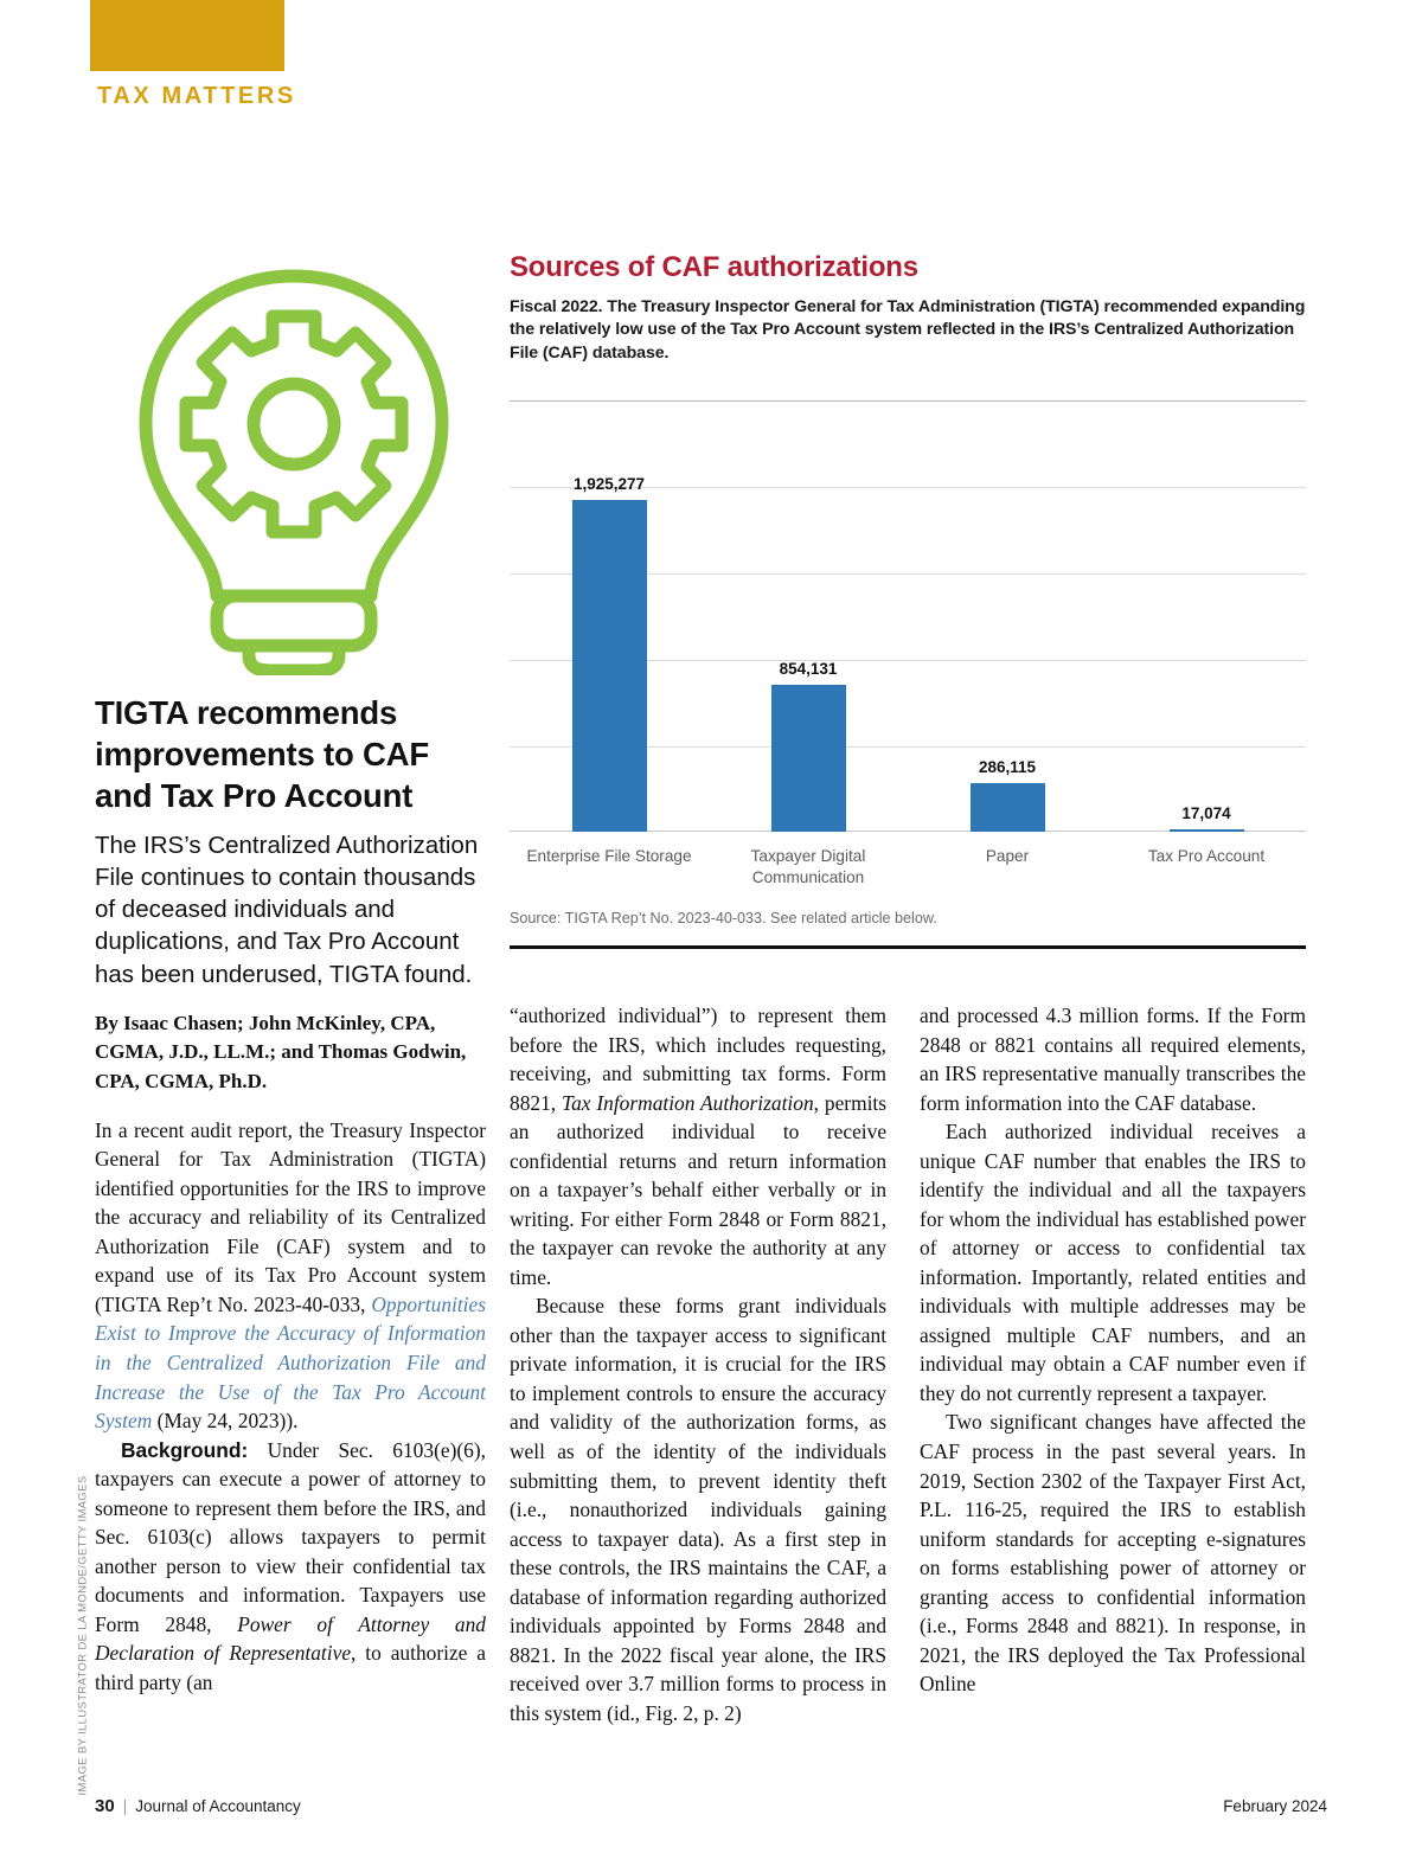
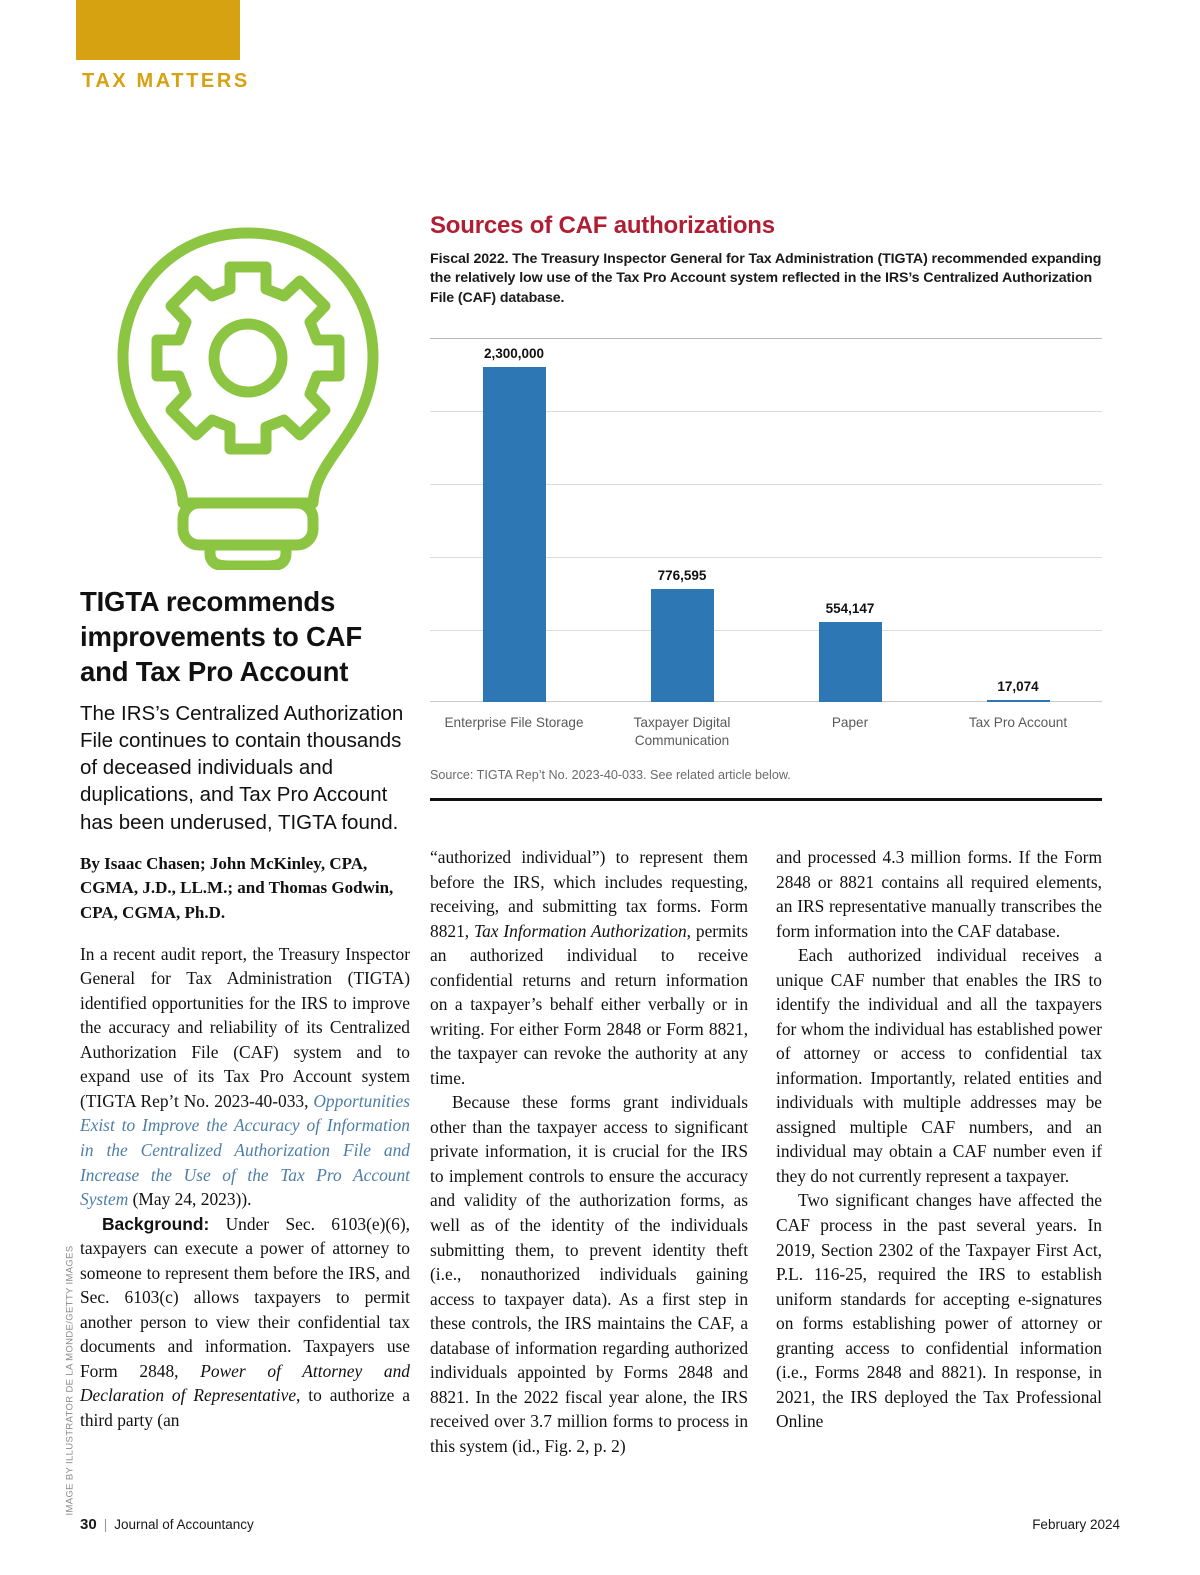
Enterprise File Storage: 1,925,277 -> 2,300,000
Taxpayer Digital Communication: 854,131 -> 776,595
Paper: 286,115 -> 554,147
